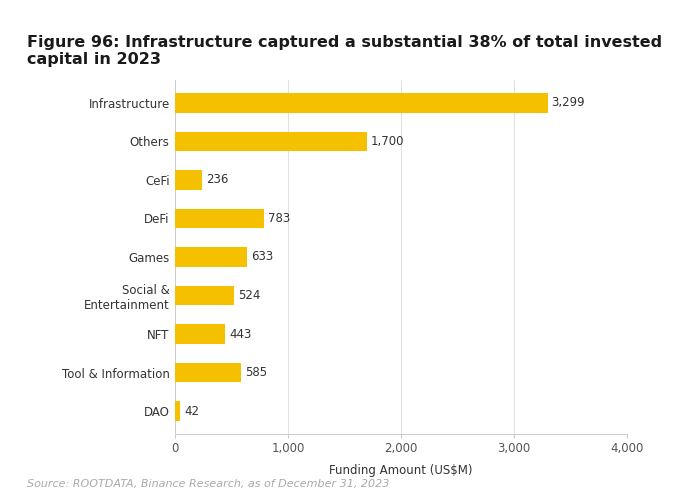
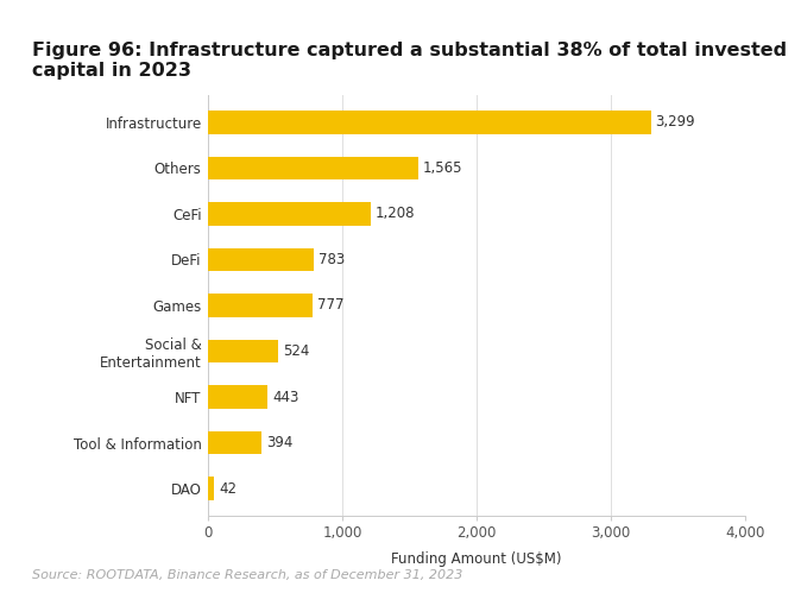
Others: 1,700 -> 1,565
CeFi: 236 -> 1,208
Games: 633 -> 777
Tool & Information: 585 -> 394
